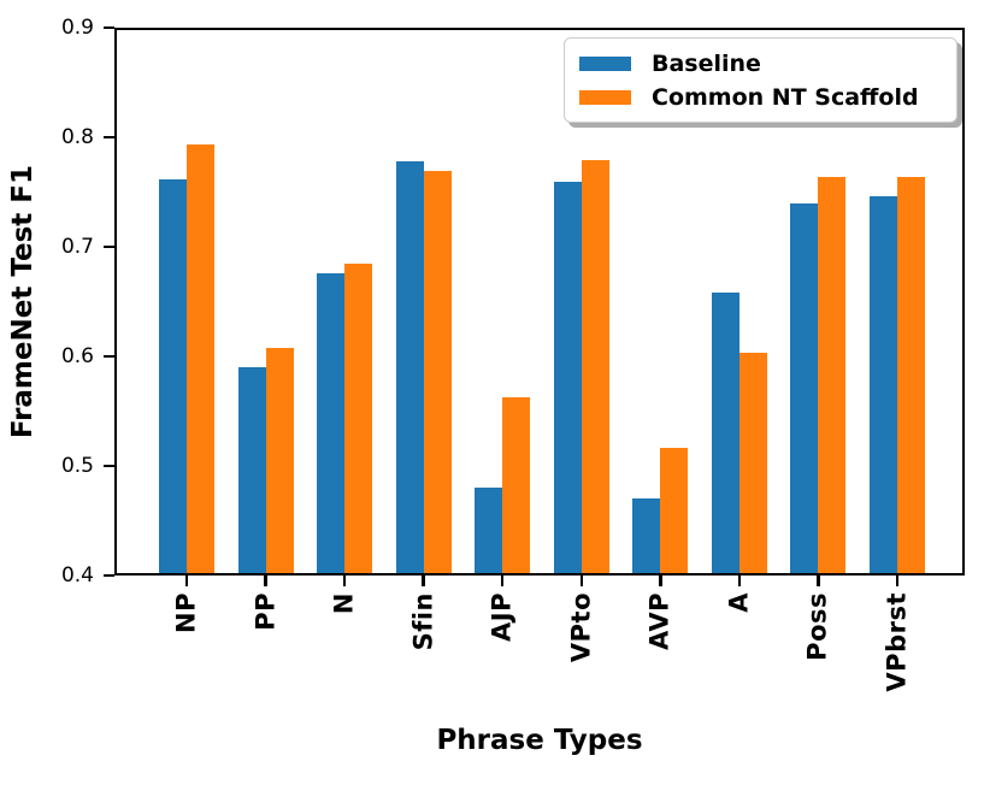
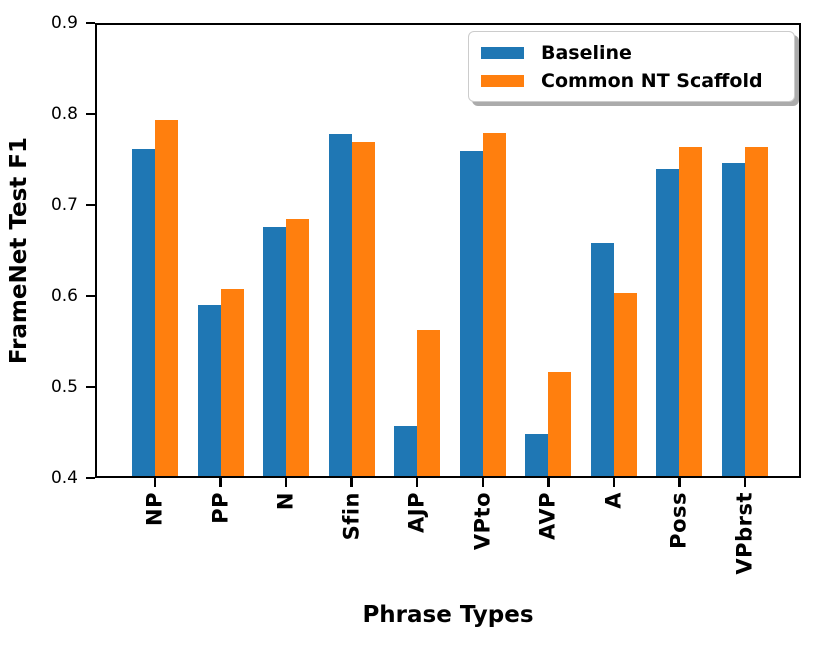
Baseline/AJP: 0.48 -> 0.46
Baseline/AVP: 0.47 -> 0.45
